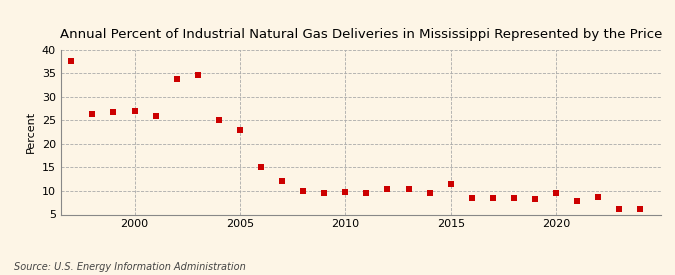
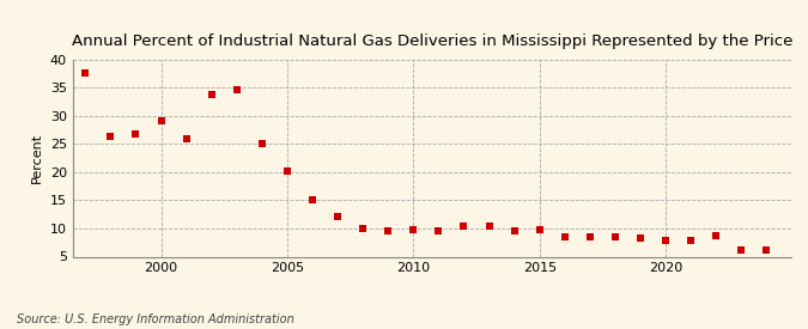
2000: 27.0 -> 29.0
2005: 23.0 -> 20.1
2015: 11.5 -> 9.8
2020: 9.5 -> 7.9
